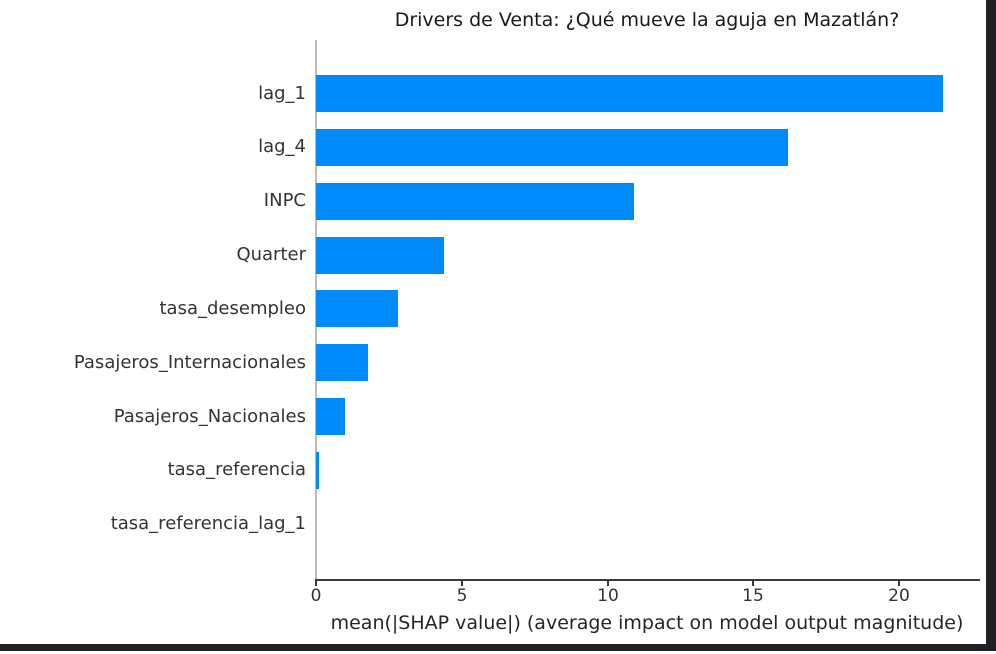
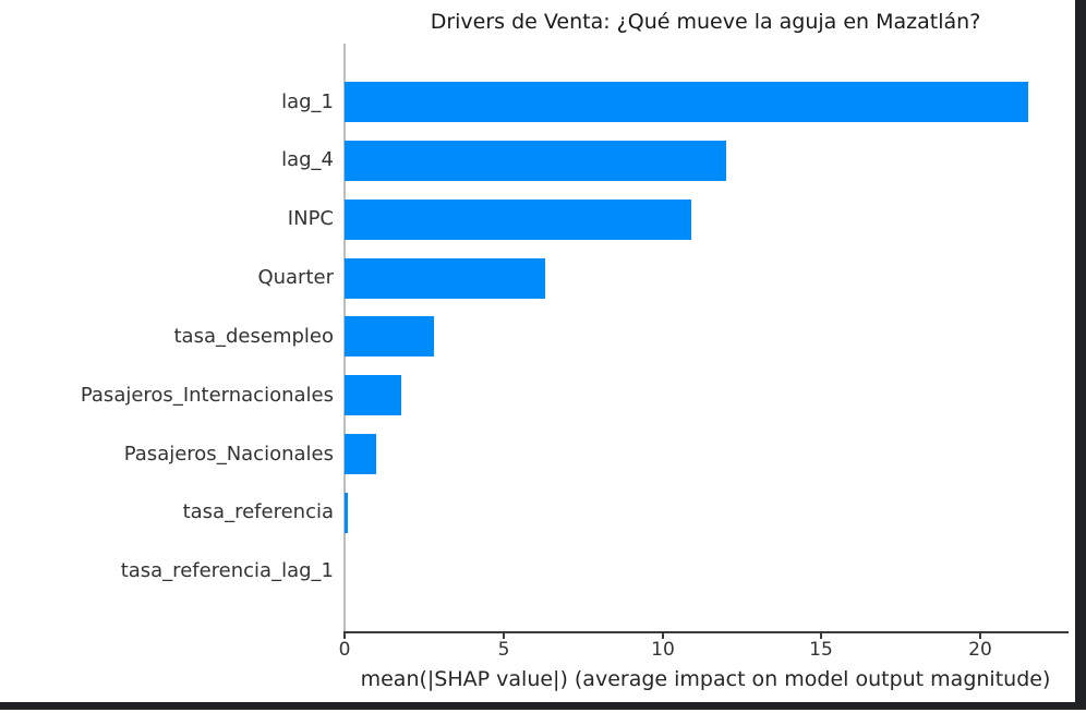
lag_4: 16.2 -> 12.0
Quarter: 4.4 -> 6.3
